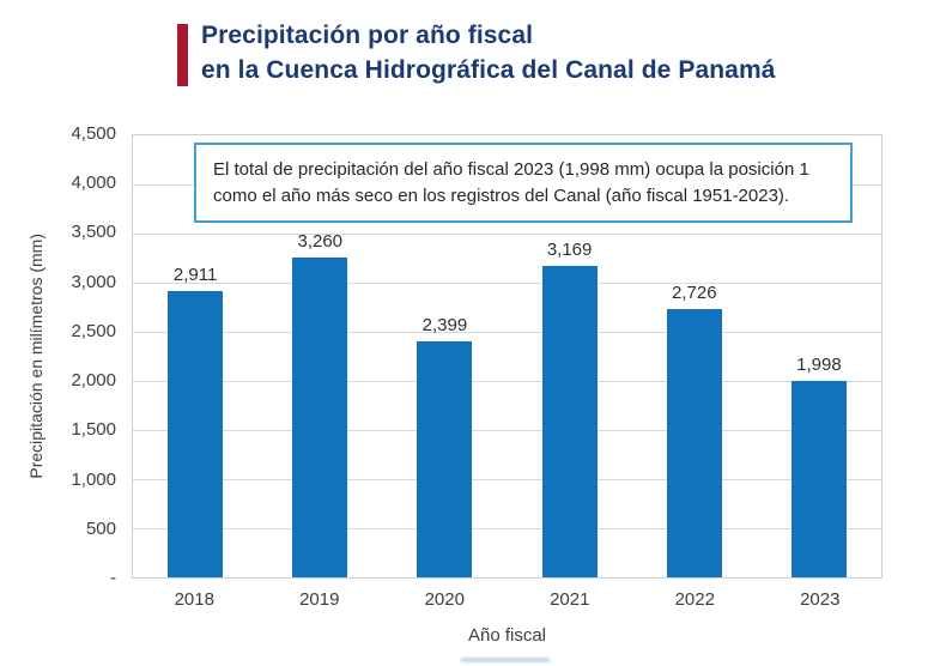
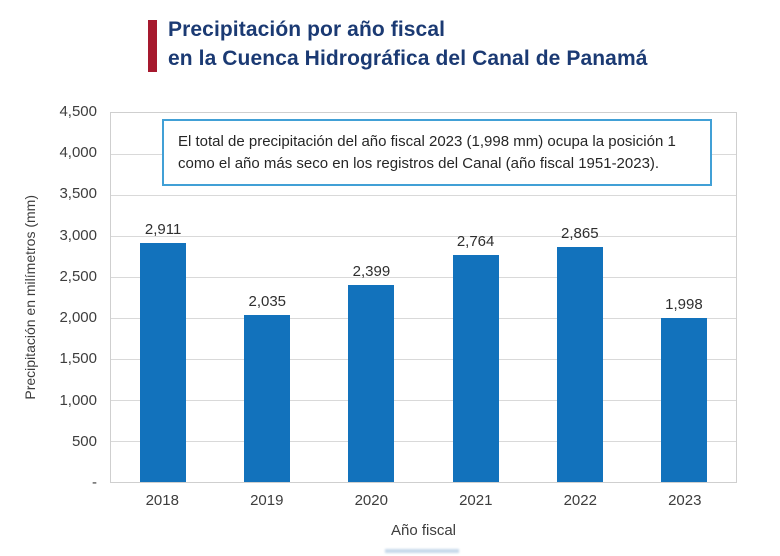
2019: 3,260 -> 2,035
2021: 3,169 -> 2,764
2022: 2,726 -> 2,865
